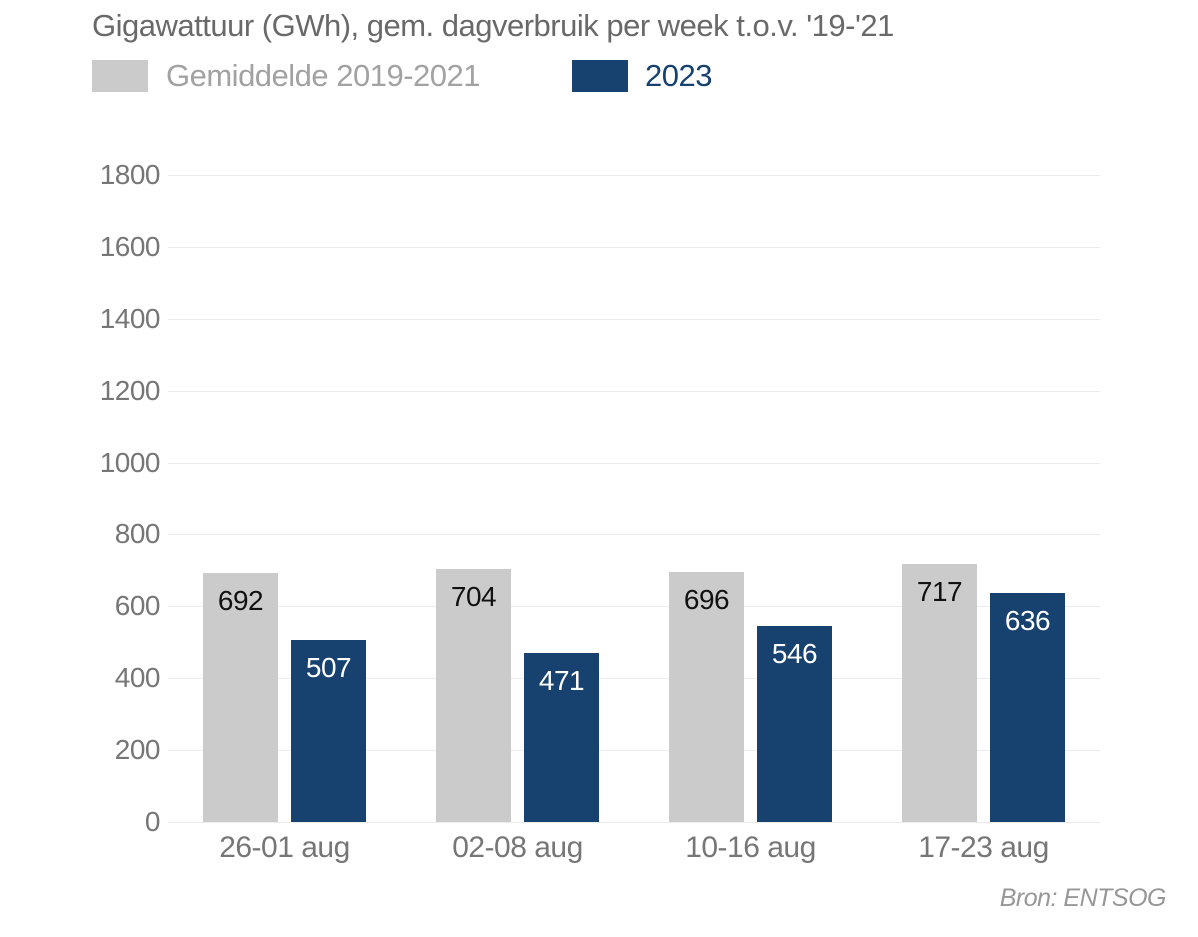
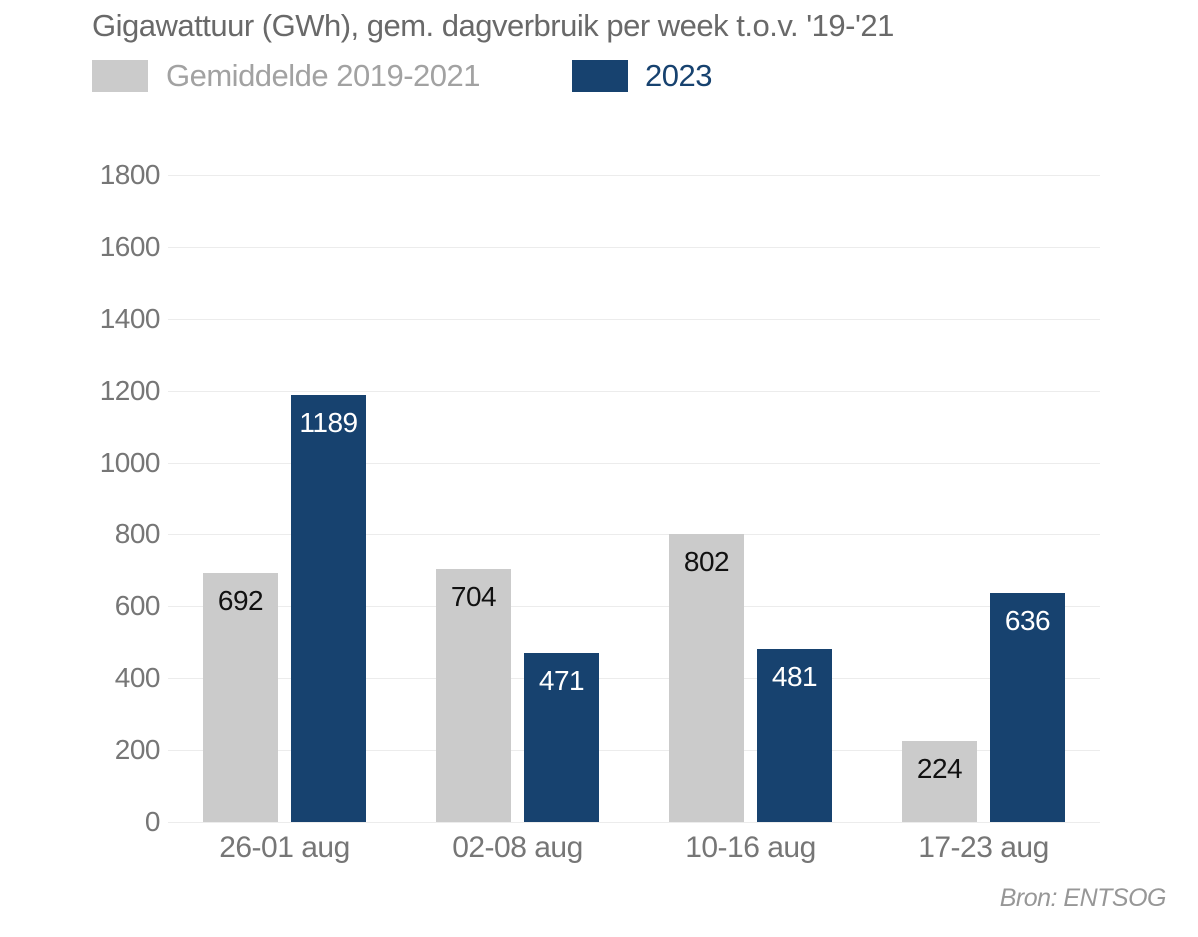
2023/26-01 aug: 507 -> 1189
Gemiddelde 2019-2021/10-16 aug: 696 -> 802
2023/10-16 aug: 546 -> 481
Gemiddelde 2019-2021/17-23 aug: 717 -> 224
